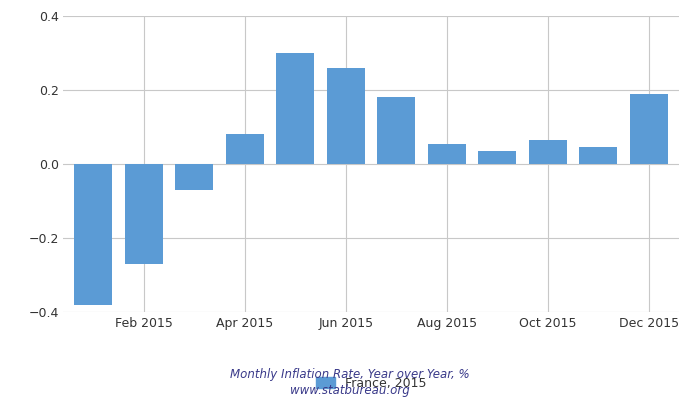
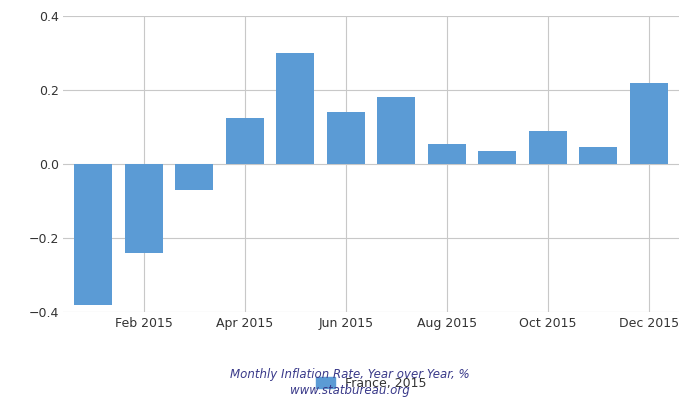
Feb 2015: -0.270 -> -0.240
Apr 2015: 0.080 -> 0.125
Jun 2015: 0.260 -> 0.140
Oct 2015: 0.065 -> 0.090
Dec 2015: 0.190 -> 0.220
